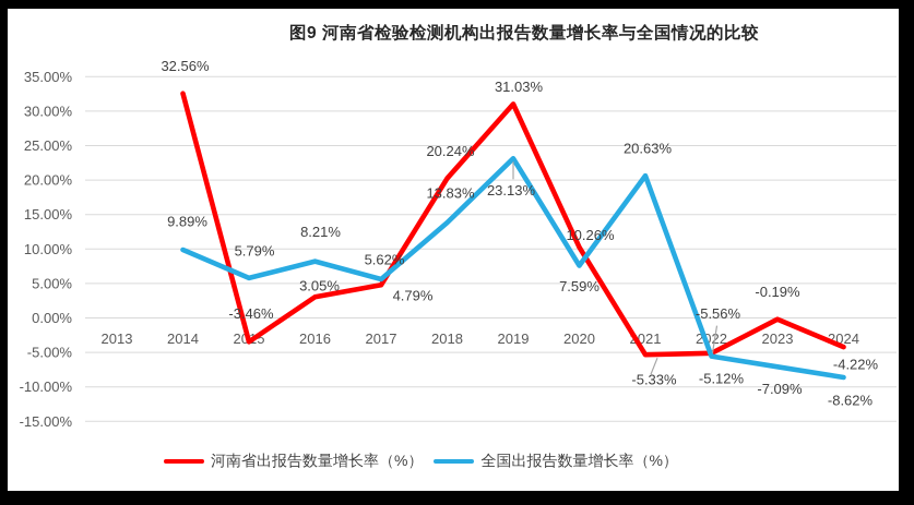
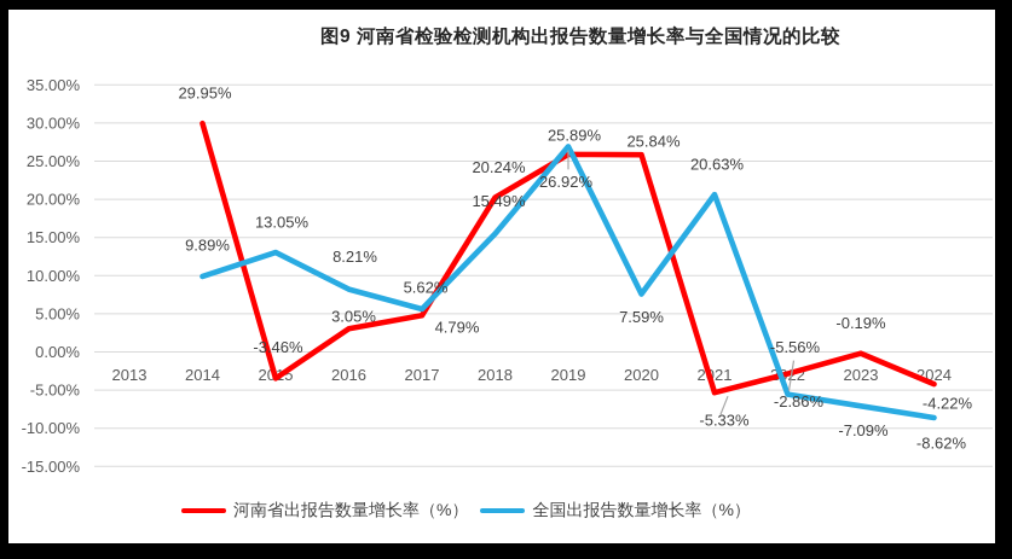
河南省出报告数量增长率（%）/2014: 32.56% -> 29.95%
全国出报告数量增长率（%）/2015: 5.79% -> 13.05%
全国出报告数量增长率（%）/2018: 13.83% -> 15.49%
河南省出报告数量增长率（%）/2019: 31.03% -> 25.89%
全国出报告数量增长率（%）/2019: 23.13% -> 26.92%
河南省出报告数量增长率（%）/2020: 10.26% -> 25.84%
河南省出报告数量增长率（%）/2022: -5.12% -> -2.86%
